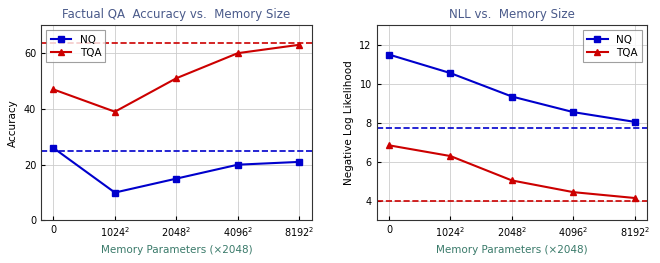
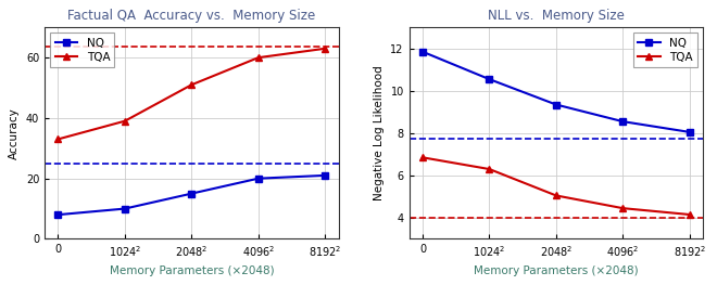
Factual QA Accuracy vs. Memory Size/NQ/0: 26 -> 8
Factual QA Accuracy vs. Memory Size/TQA/0: 47 -> 33
NLL vs. Memory Size/NQ/0: 11.5 -> 11.8
